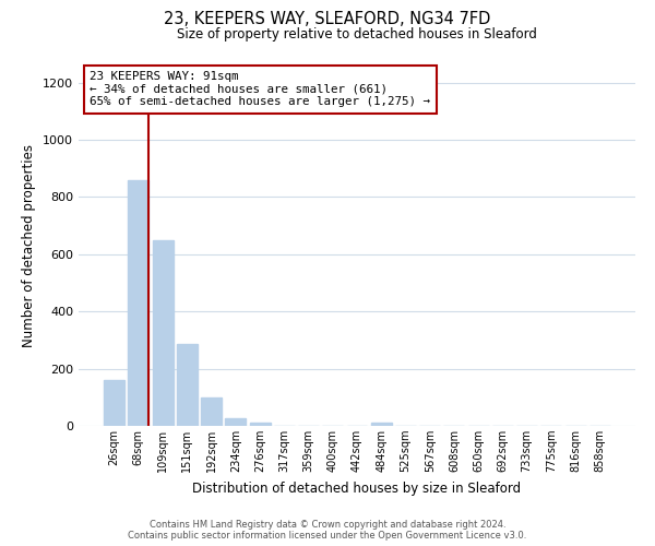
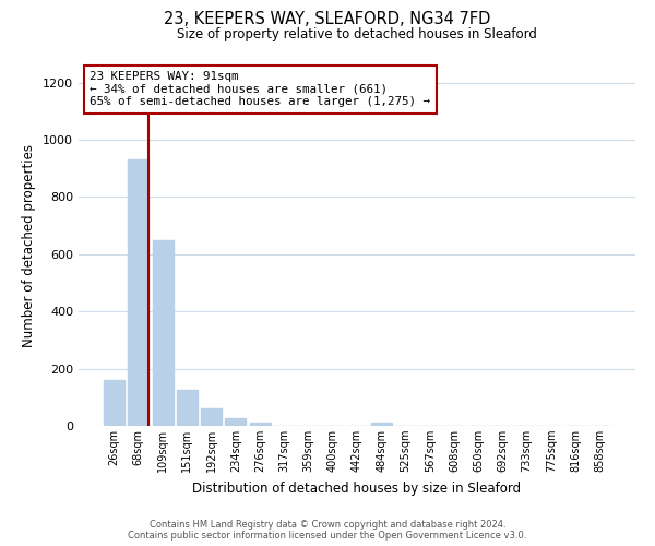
68sqm: 860 -> 930
151sqm: 285 -> 125
192sqm: 100 -> 60
